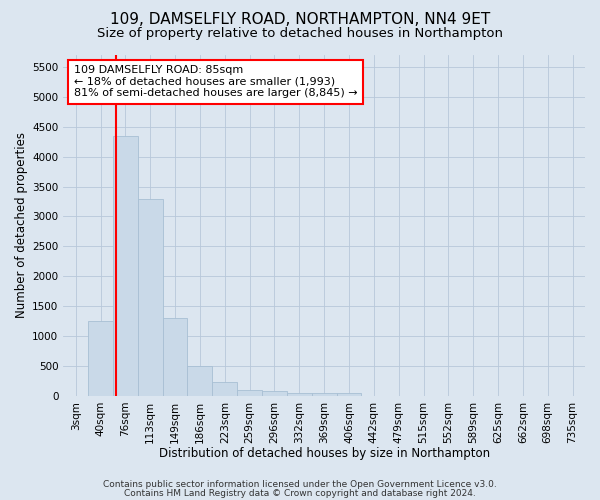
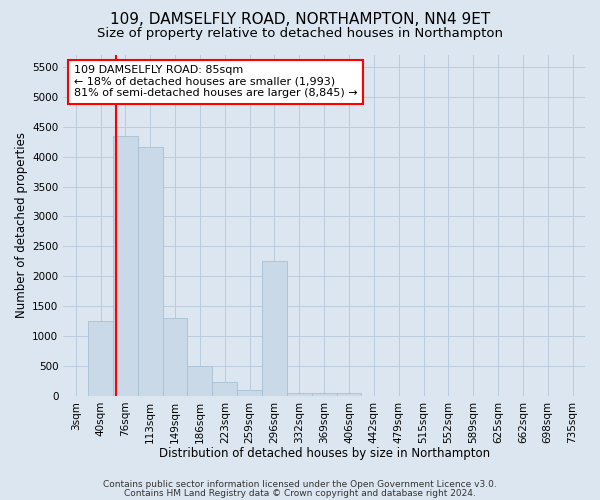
113sqm: 3300 -> 4160
296sqm: 80 -> 2260
